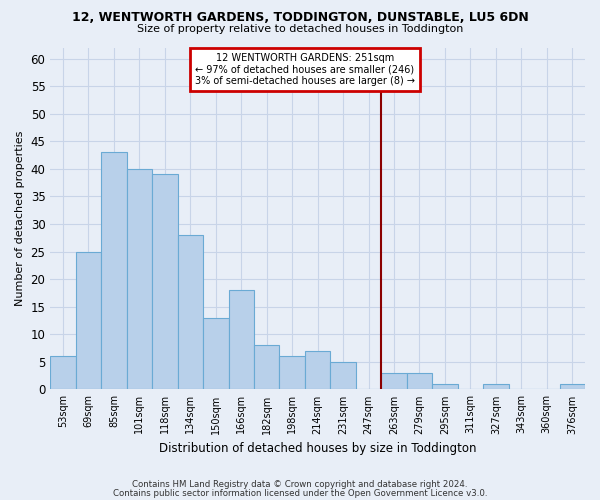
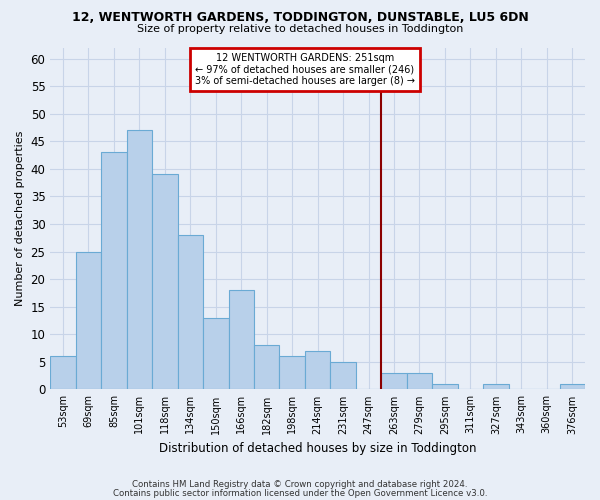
101sqm: 40 -> 47
